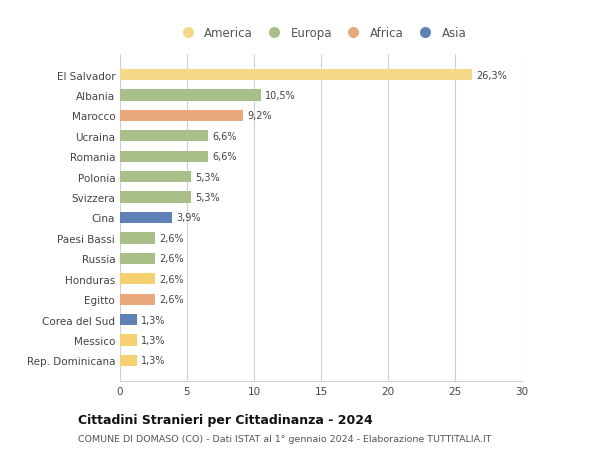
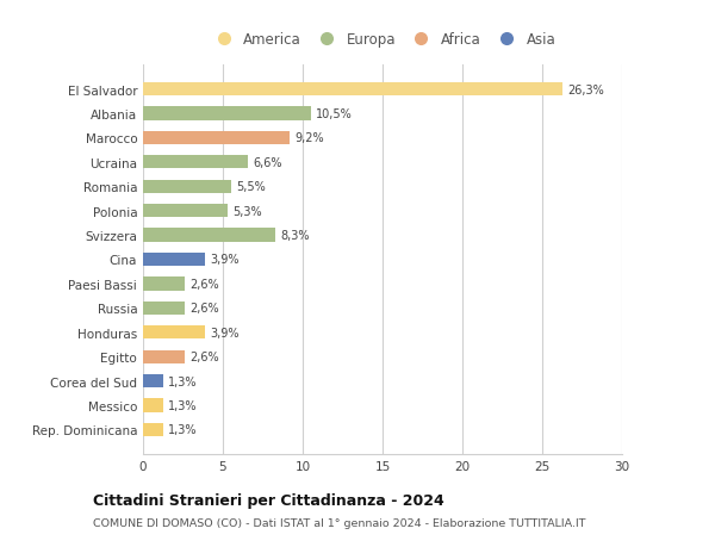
Romania: 6,6% -> 5,5%
Svizzera: 5,3% -> 8,3%
Honduras: 2,6% -> 3,9%
